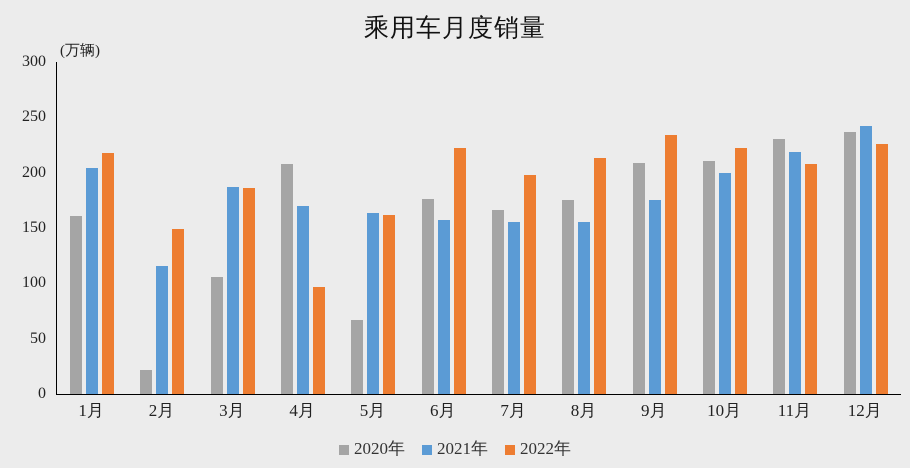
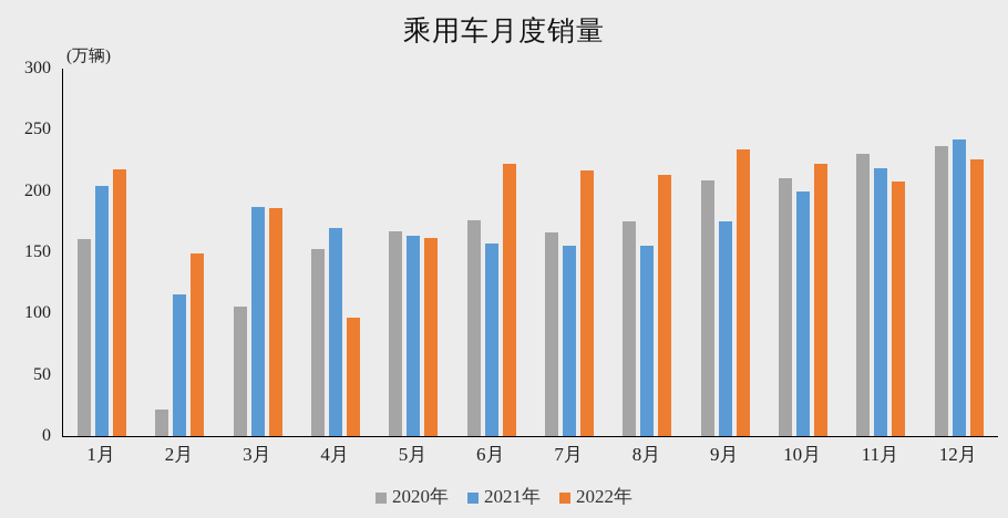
2020年/4月: 208 -> 153
2020年/5月: 67 -> 167
2022年/7月: 198 -> 217
